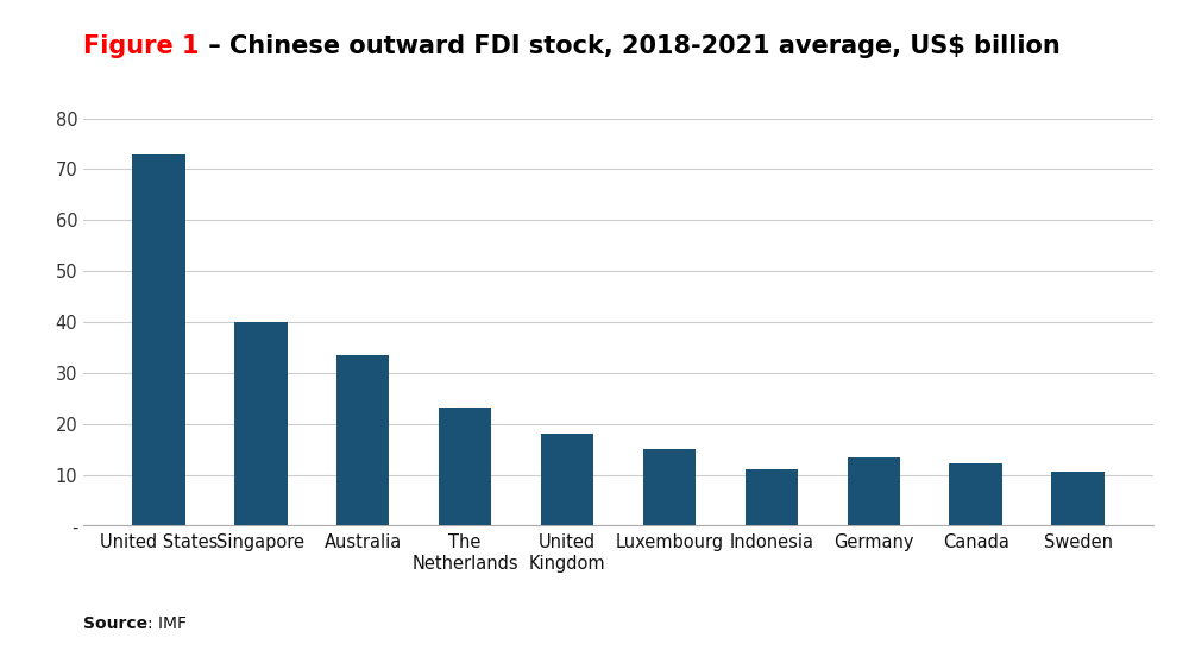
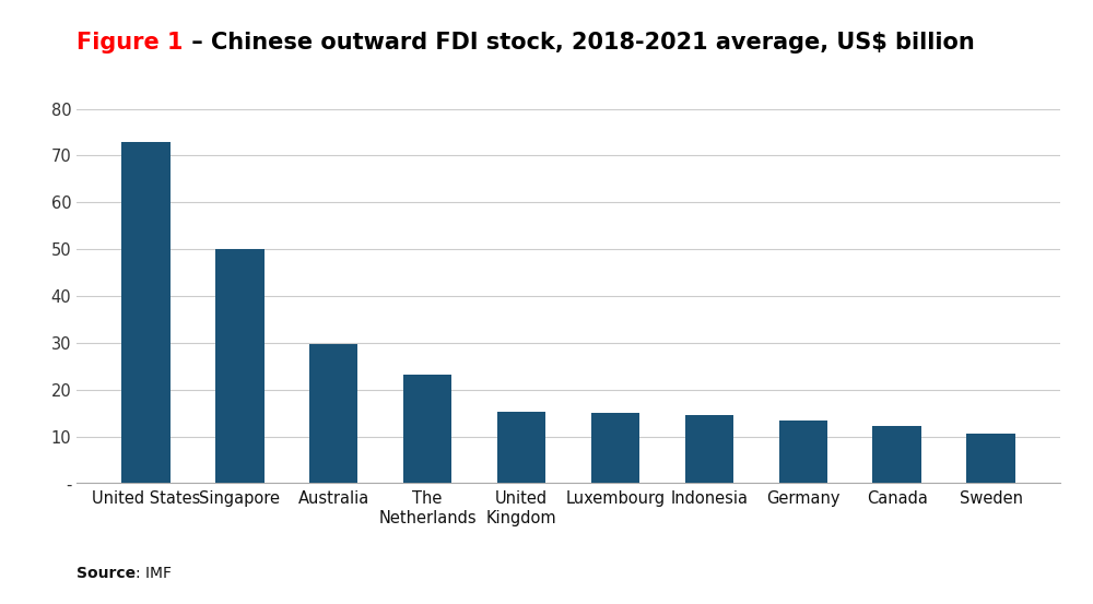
Singapore: 40.0 -> 50.0
Australia: 33.5 -> 29.8
United Kingdom: 18.0 -> 15.2
Indonesia: 11.0 -> 14.5
